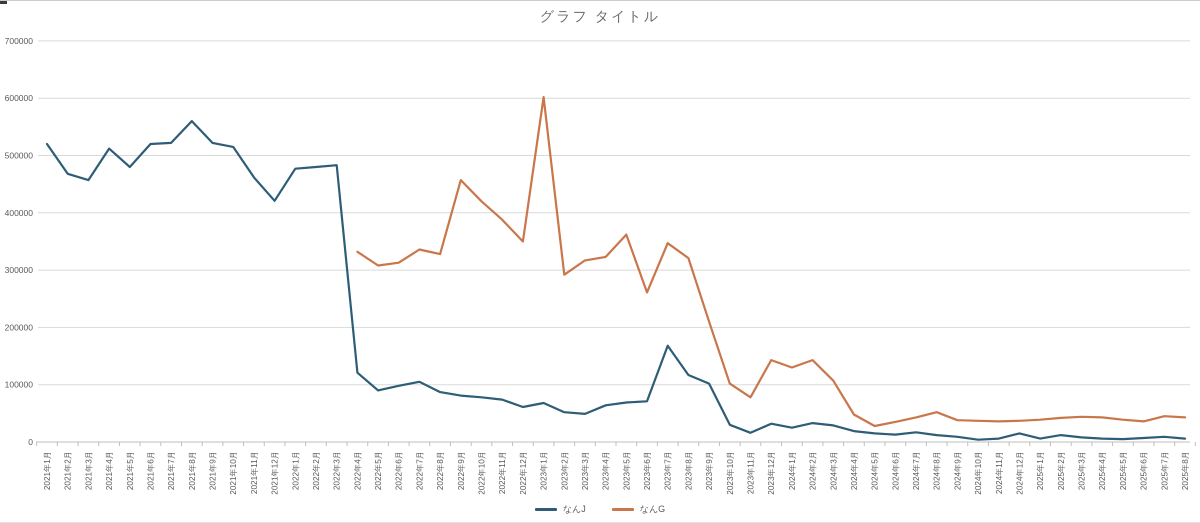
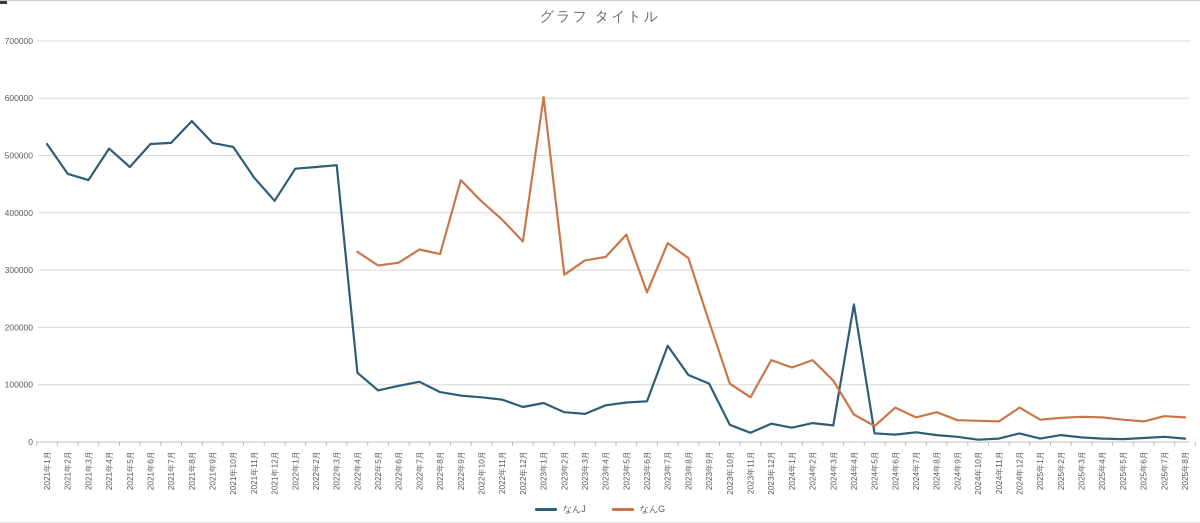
なんJ/2024年4月: 20000 -> 240000
なんG/2024年6月: 40000 -> 60000
なんG/2024年12月: 40000 -> 60000
